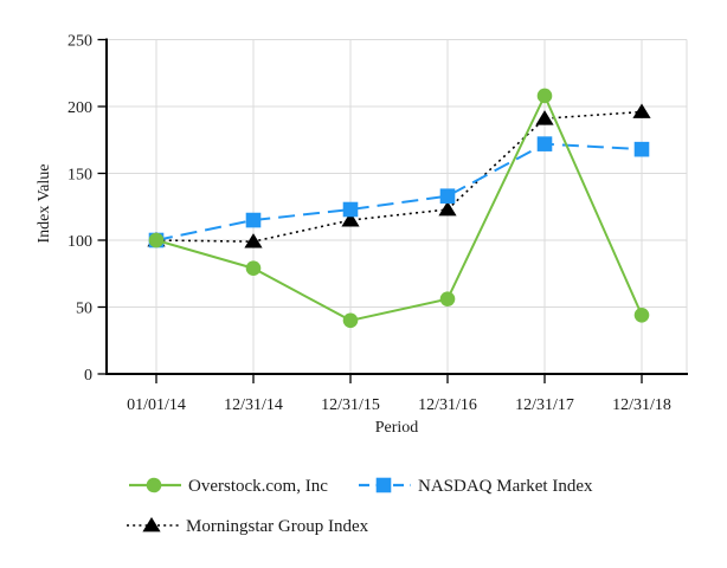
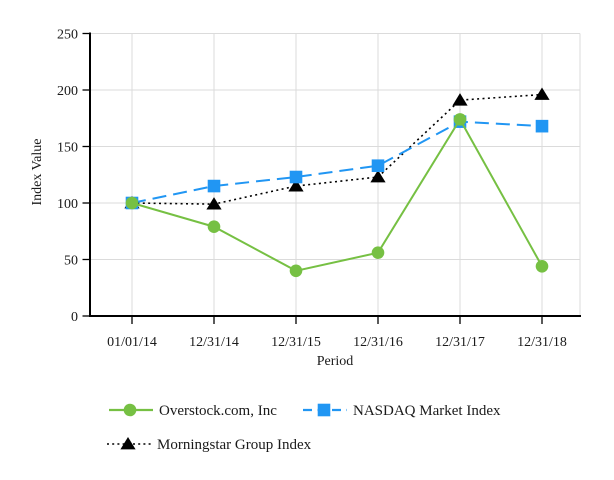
Overstock.com, Inc/12/31/17: 208 -> 174
